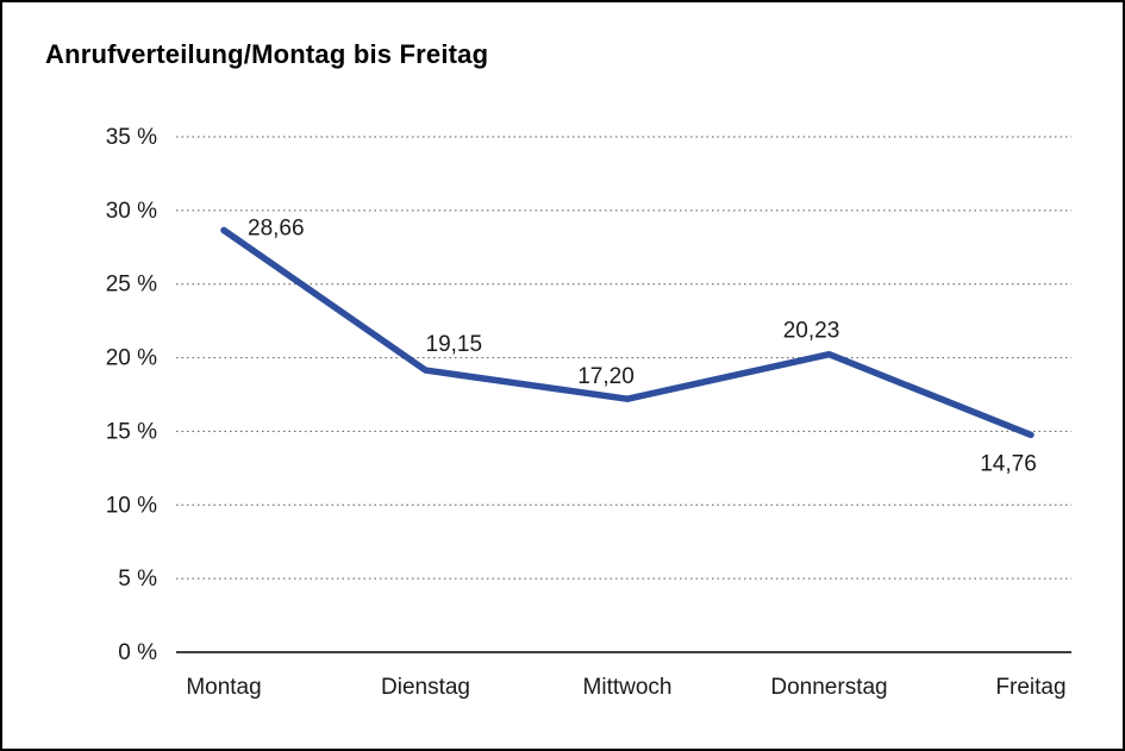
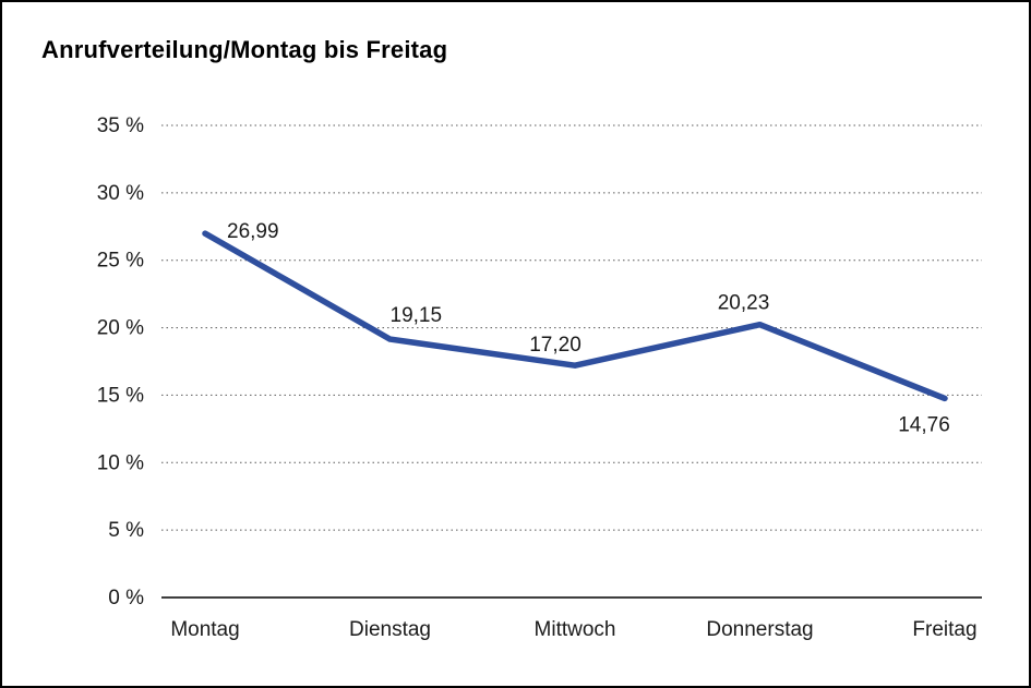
Montag: 28,66 -> 26,99
